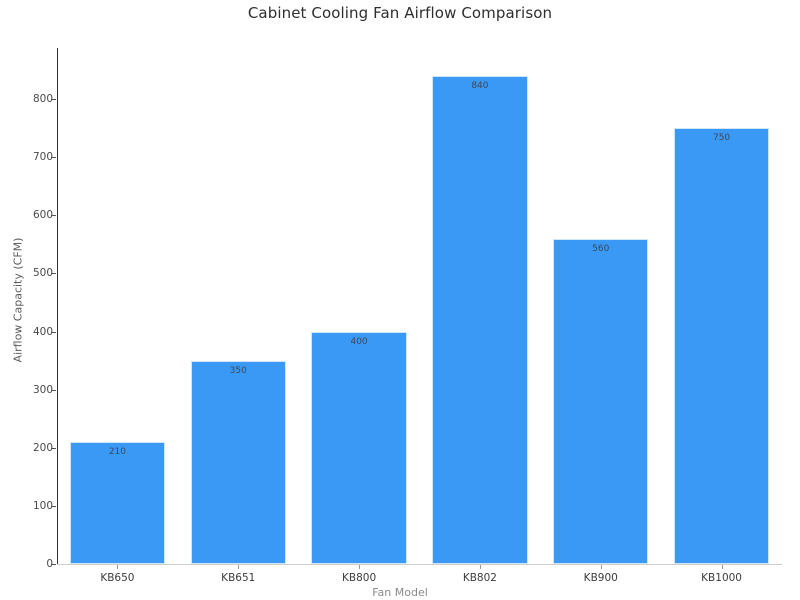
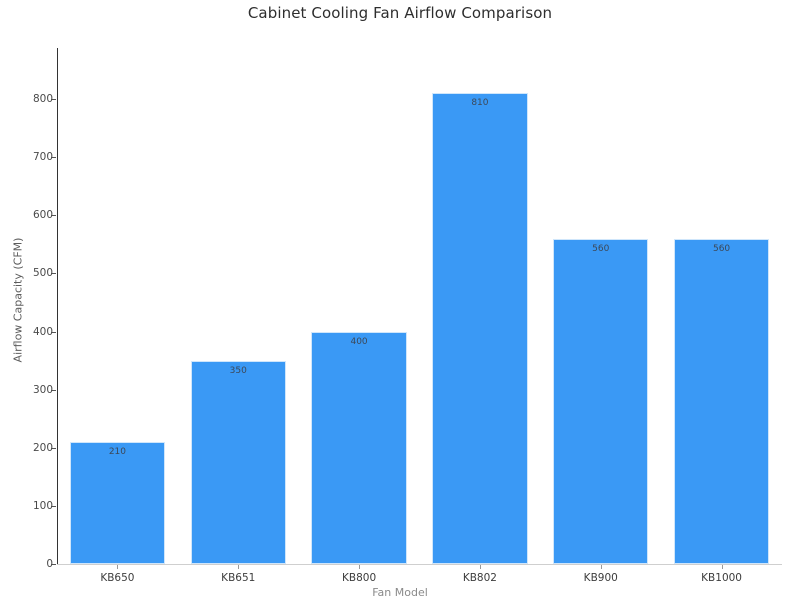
KB802: 840 -> 810
KB1000: 750 -> 560
